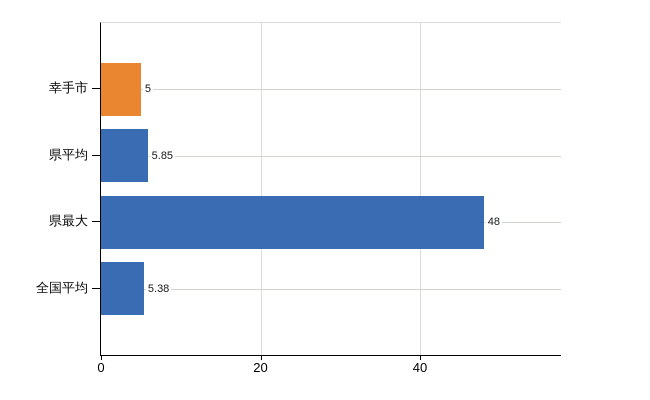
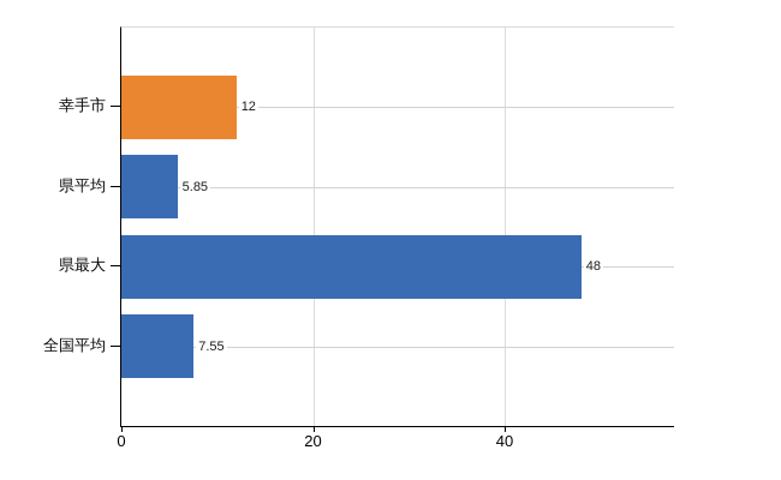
幸手市: 5 -> 12
全国平均: 5.38 -> 7.55
